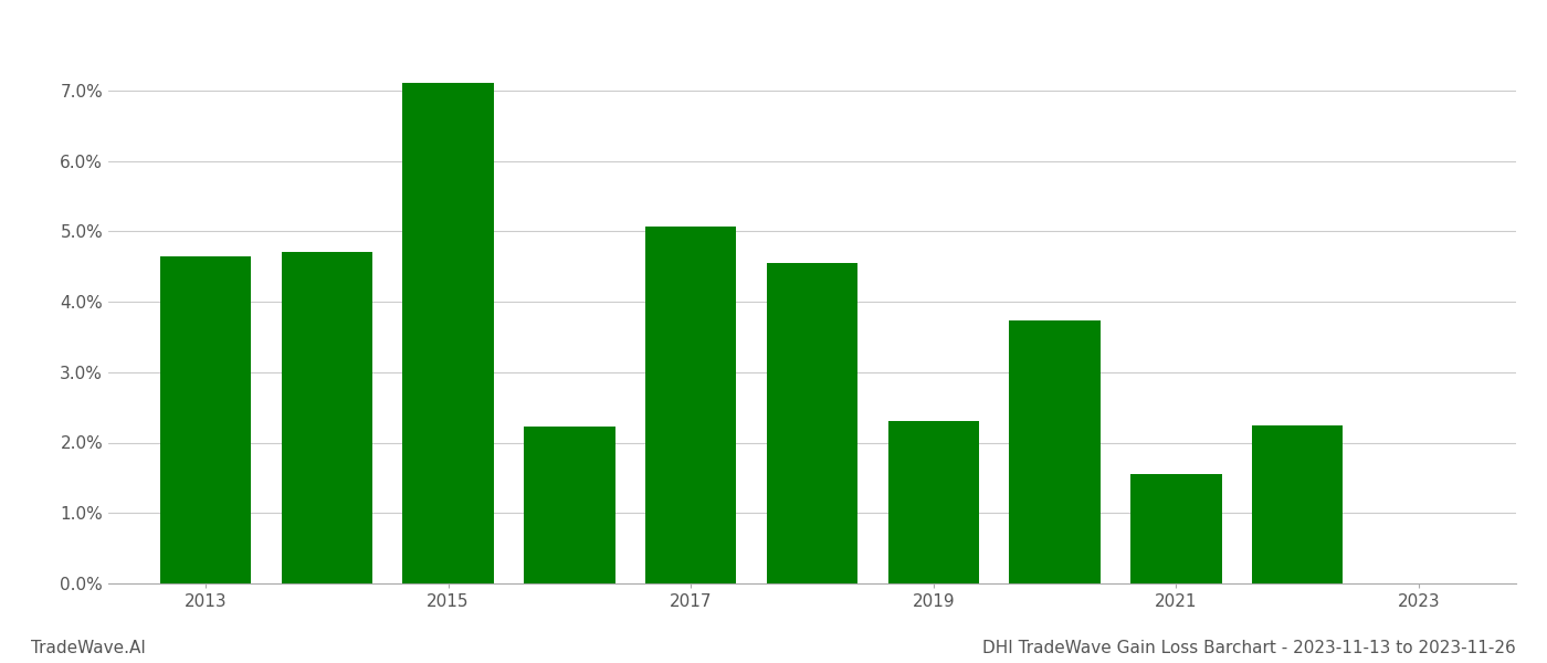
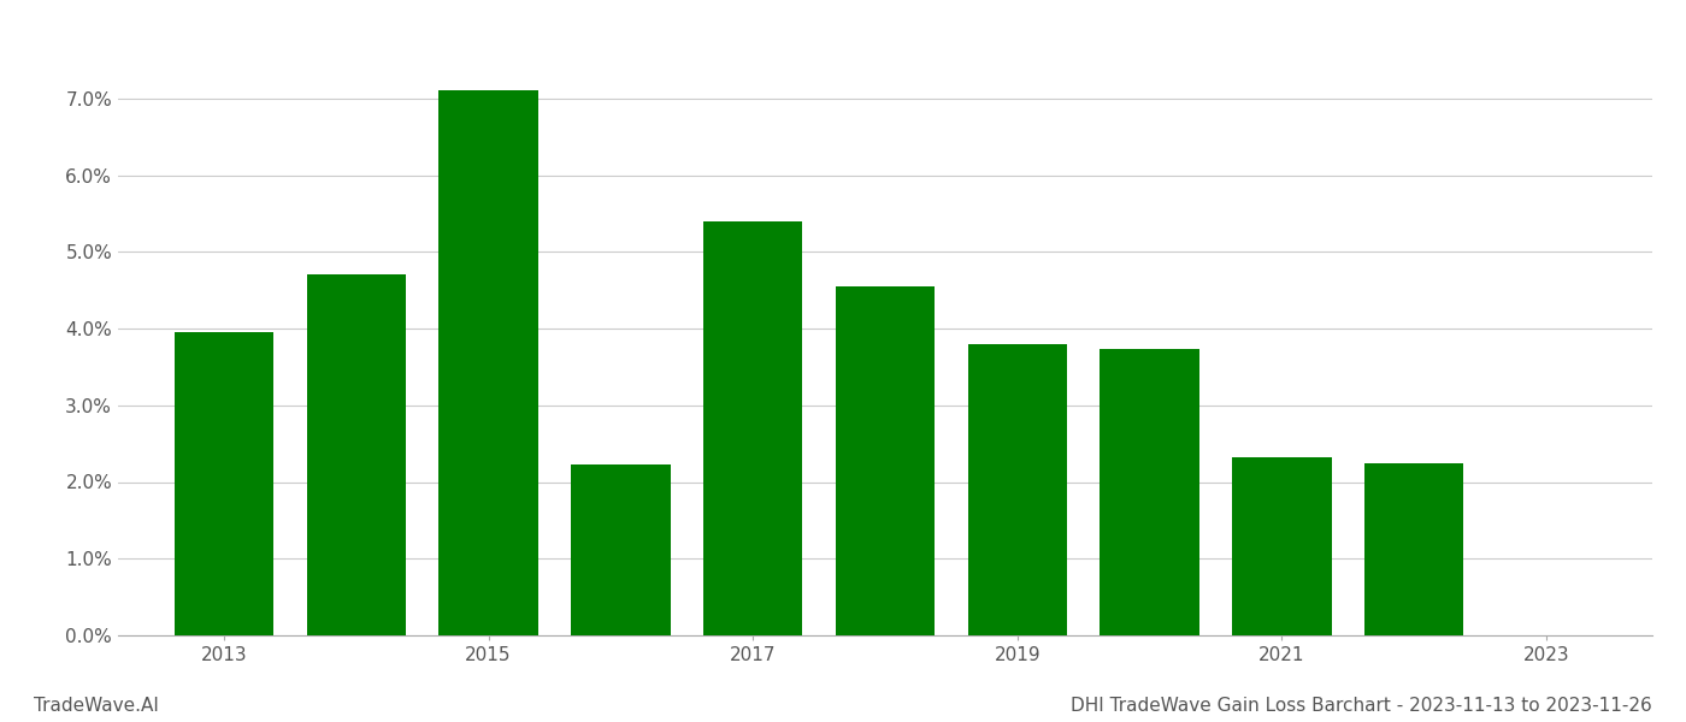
2013: 4.65% -> 3.96%
2017: 5.07% -> 5.40%
2019: 2.30% -> 3.80%
2021: 1.55% -> 2.32%
